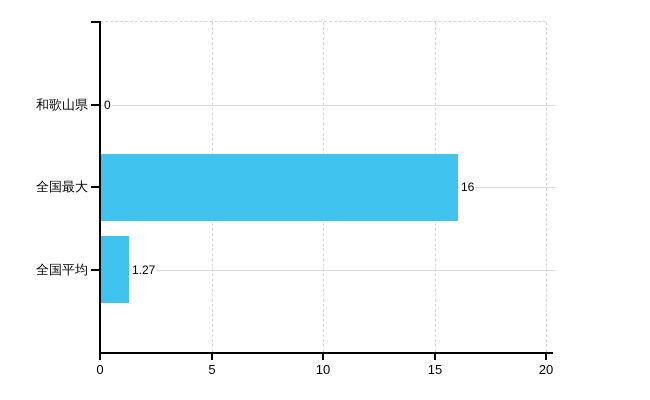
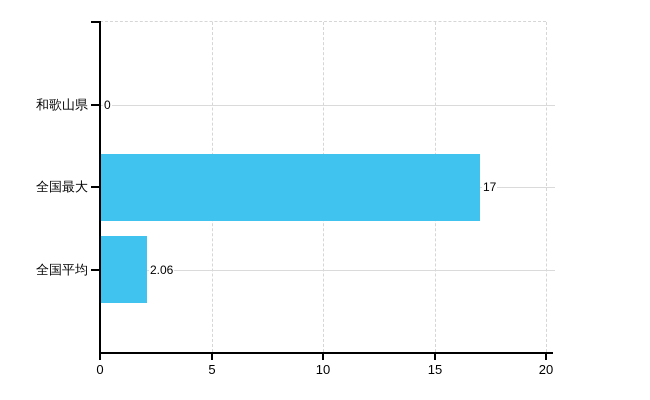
全国最大: 16 -> 17
全国平均: 1.27 -> 2.06
